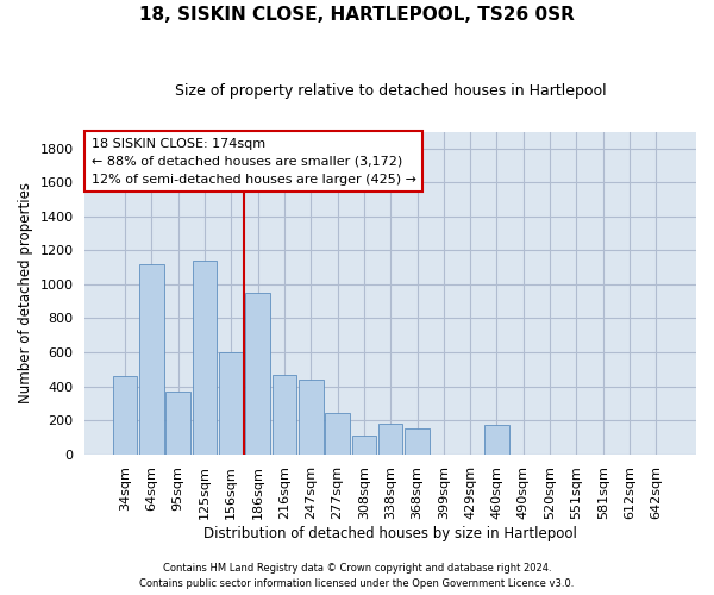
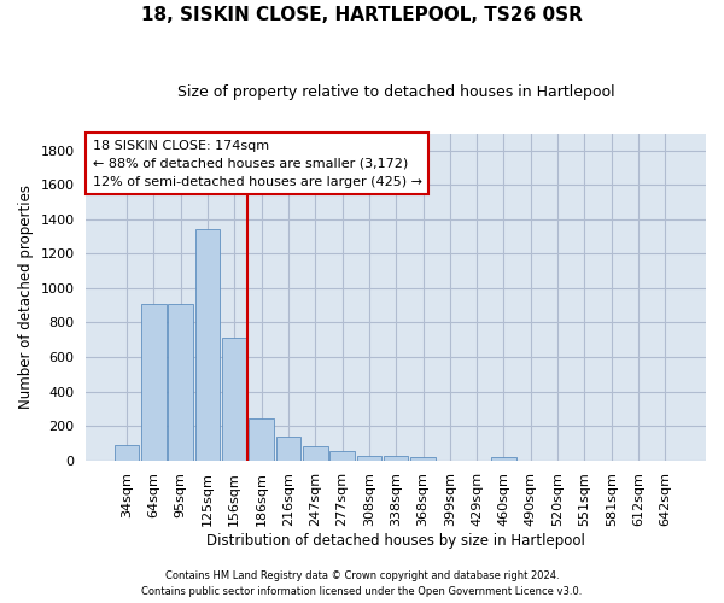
34sqm: 460 -> 80
64sqm: 1120 -> 910
95sqm: 370 -> 910
125sqm: 1140 -> 1340
156sqm: 600 -> 710
186sqm: 950 -> 240
216sqm: 470 -> 140
247sqm: 440 -> 80
277sqm: 240 -> 50
308sqm: 110 -> 20
338sqm: 180 -> 20
368sqm: 150 -> 20
460sqm: 170 -> 20
